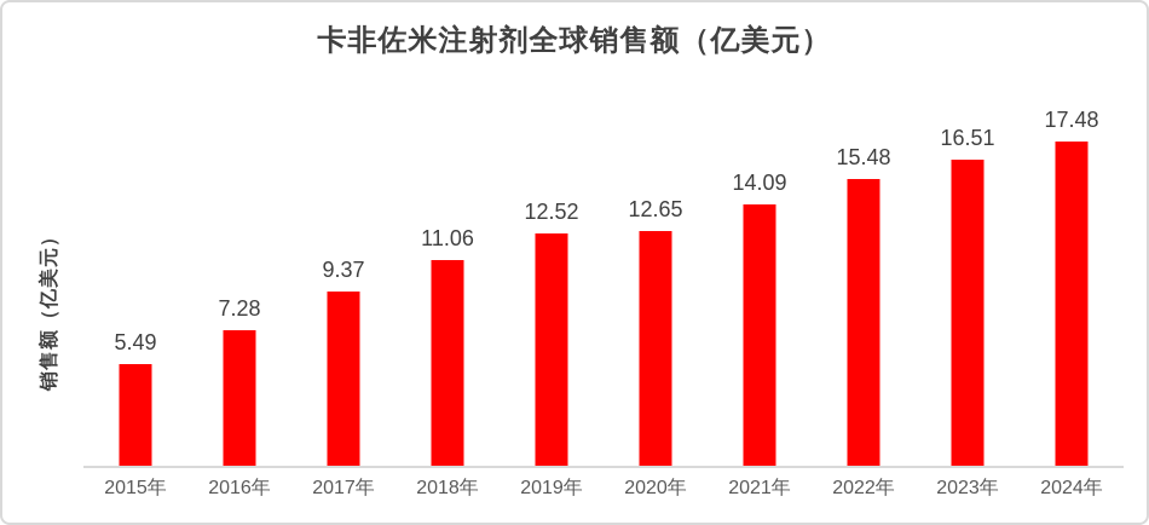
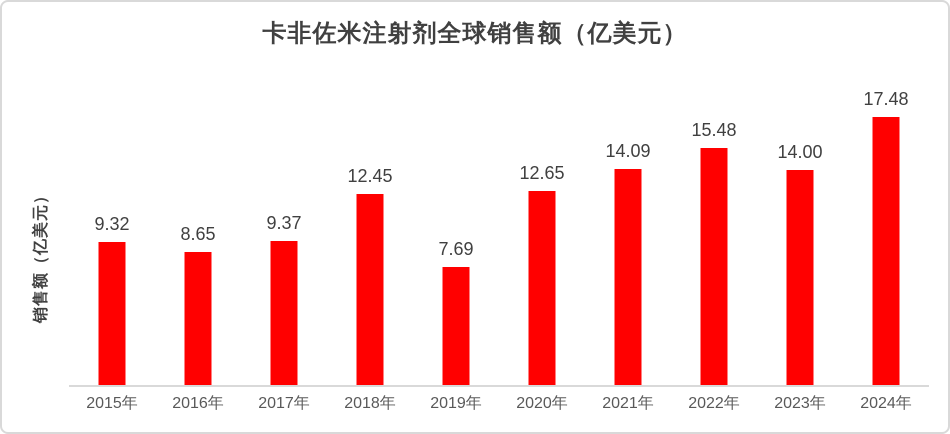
2015年: 5.49 -> 9.32
2016年: 7.28 -> 8.65
2018年: 11.06 -> 12.45
2019年: 12.52 -> 7.69
2023年: 16.51 -> 14.00
